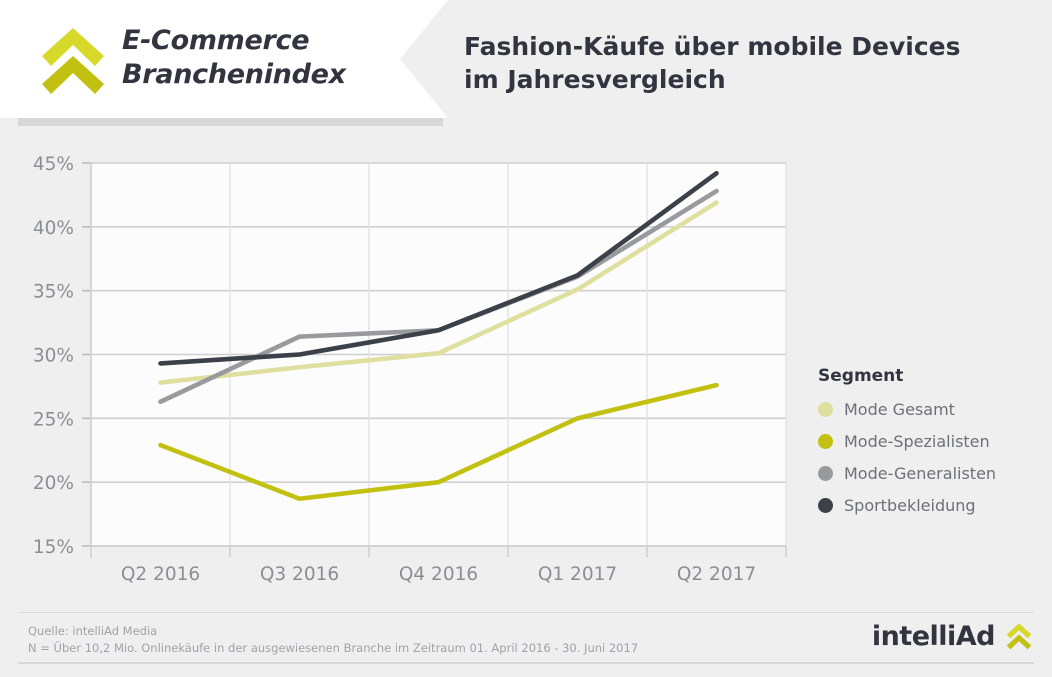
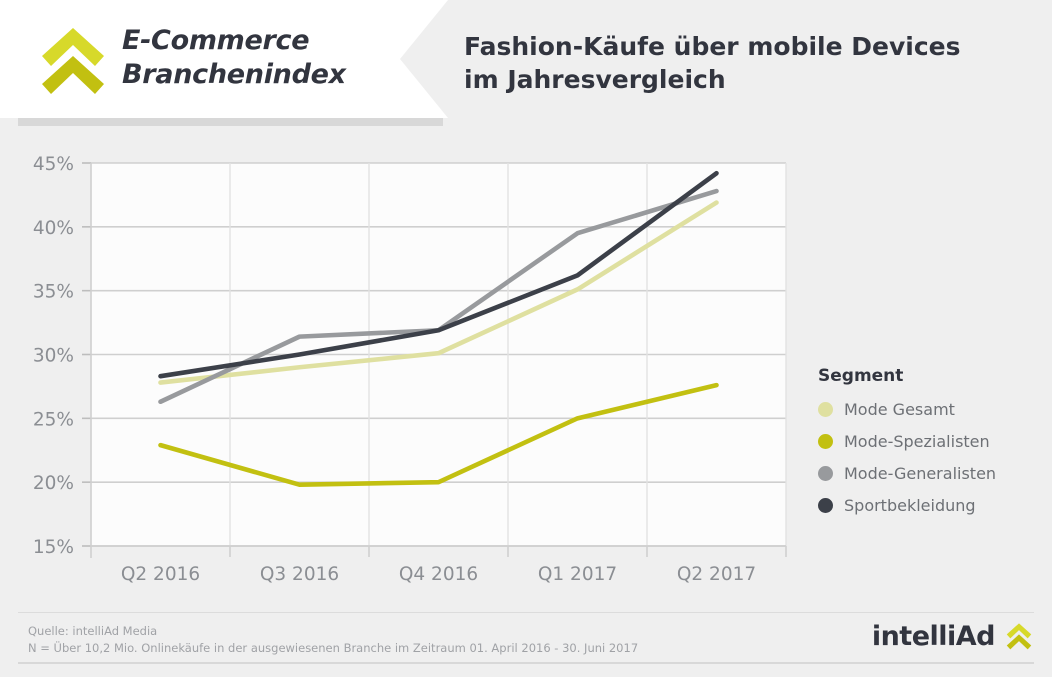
Sportbekleidung/Q2 2016: 29.3% -> 28.3%
Mode-Spezialisten/Q3 2016: 18.7% -> 19.8%
Mode-Generalisten/Q1 2017: 36.1% -> 39.5%
